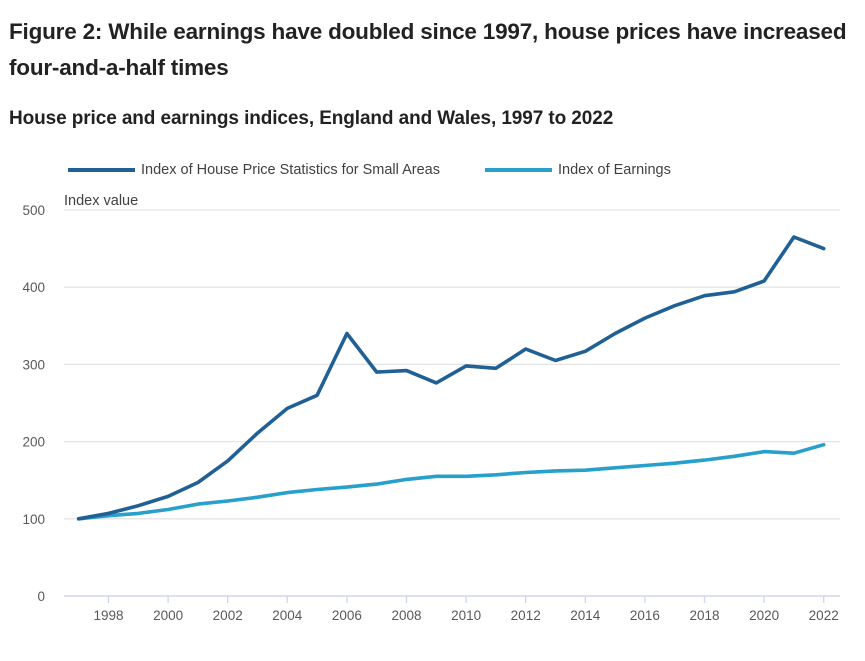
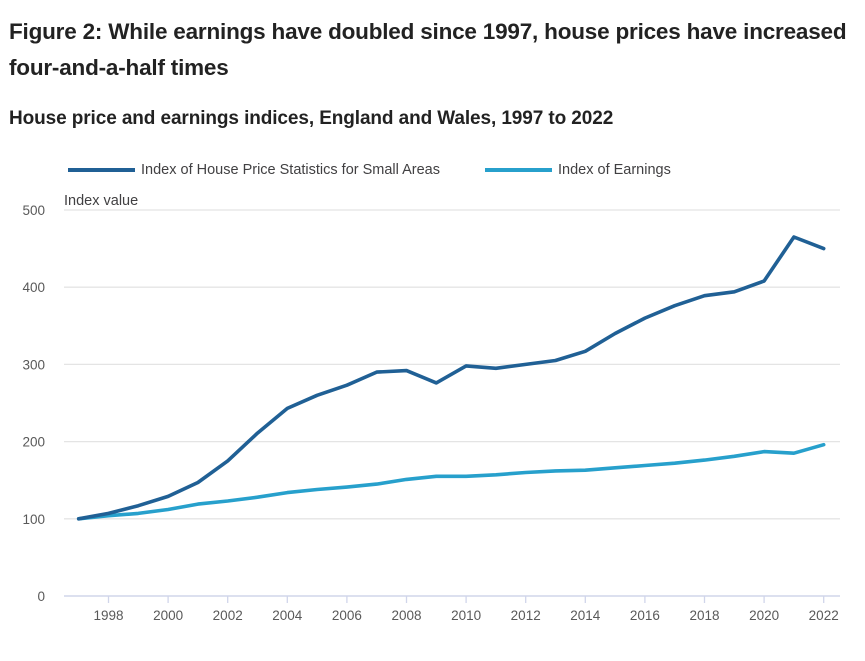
Index of House Price Statistics for Small Areas/2006: 340 -> 270
Index of House Price Statistics for Small Areas/2012: 320 -> 300
